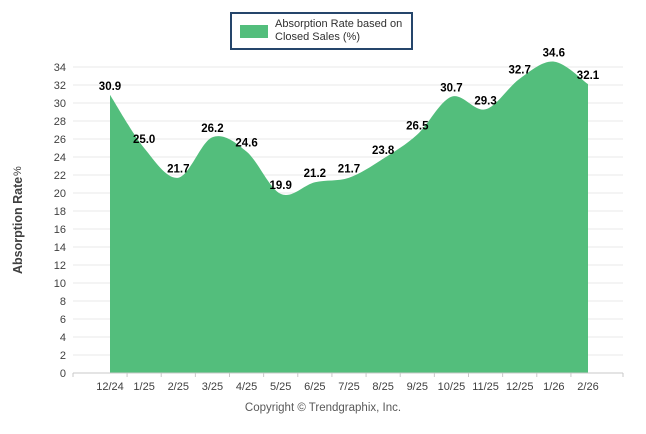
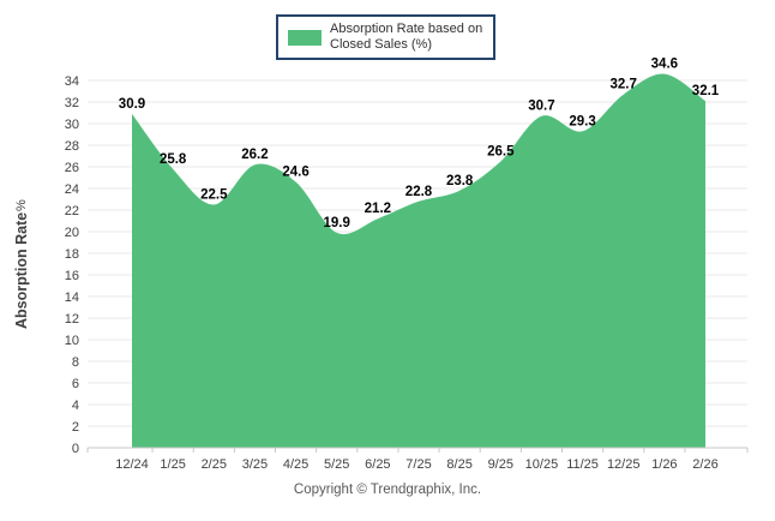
1/25: 25.0 -> 25.8
2/25: 21.7 -> 22.5
7/25: 21.7 -> 22.8
